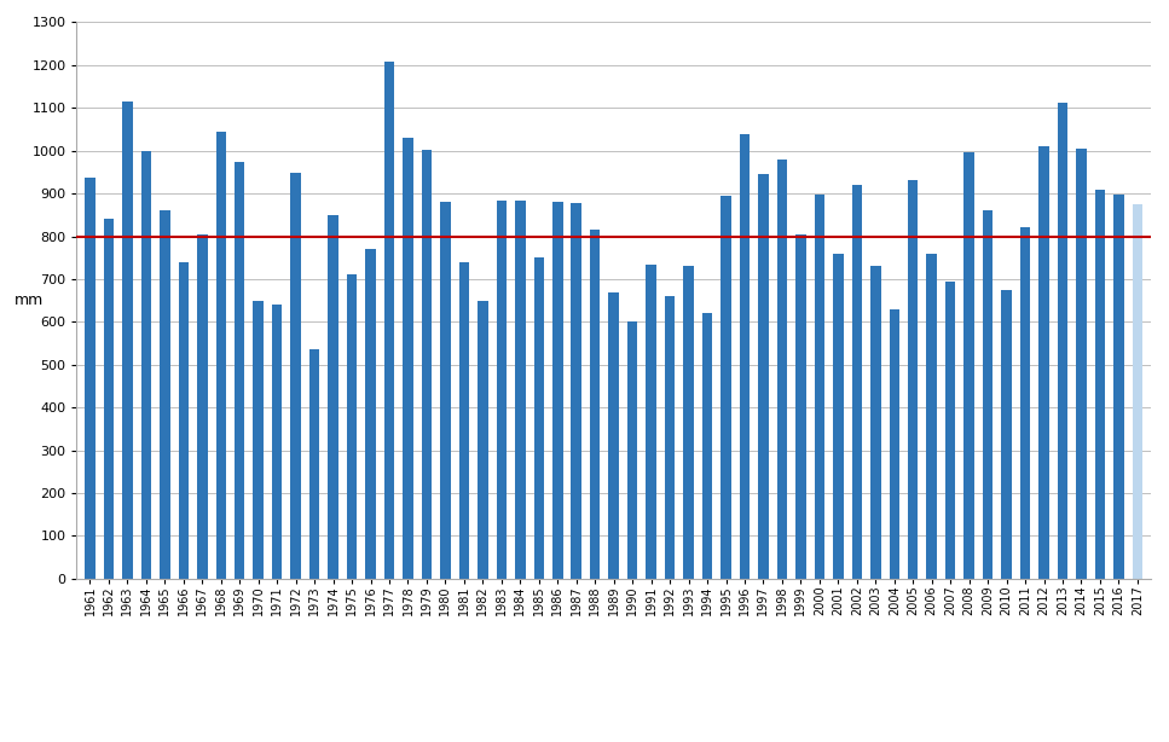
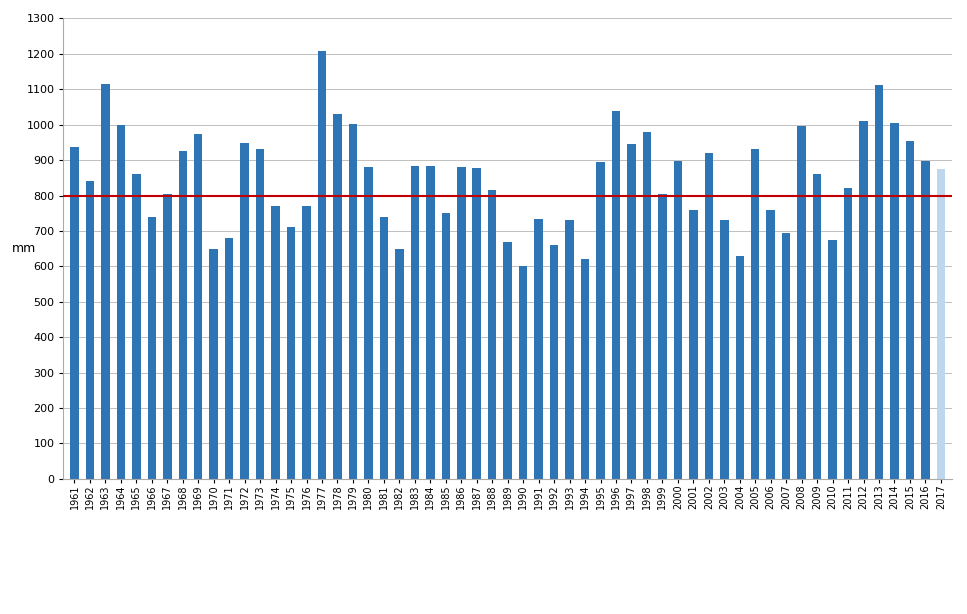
1968: 1045 -> 925
1971: 640 -> 680
1973: 535 -> 930
1974: 850 -> 770
2015: 910 -> 955
